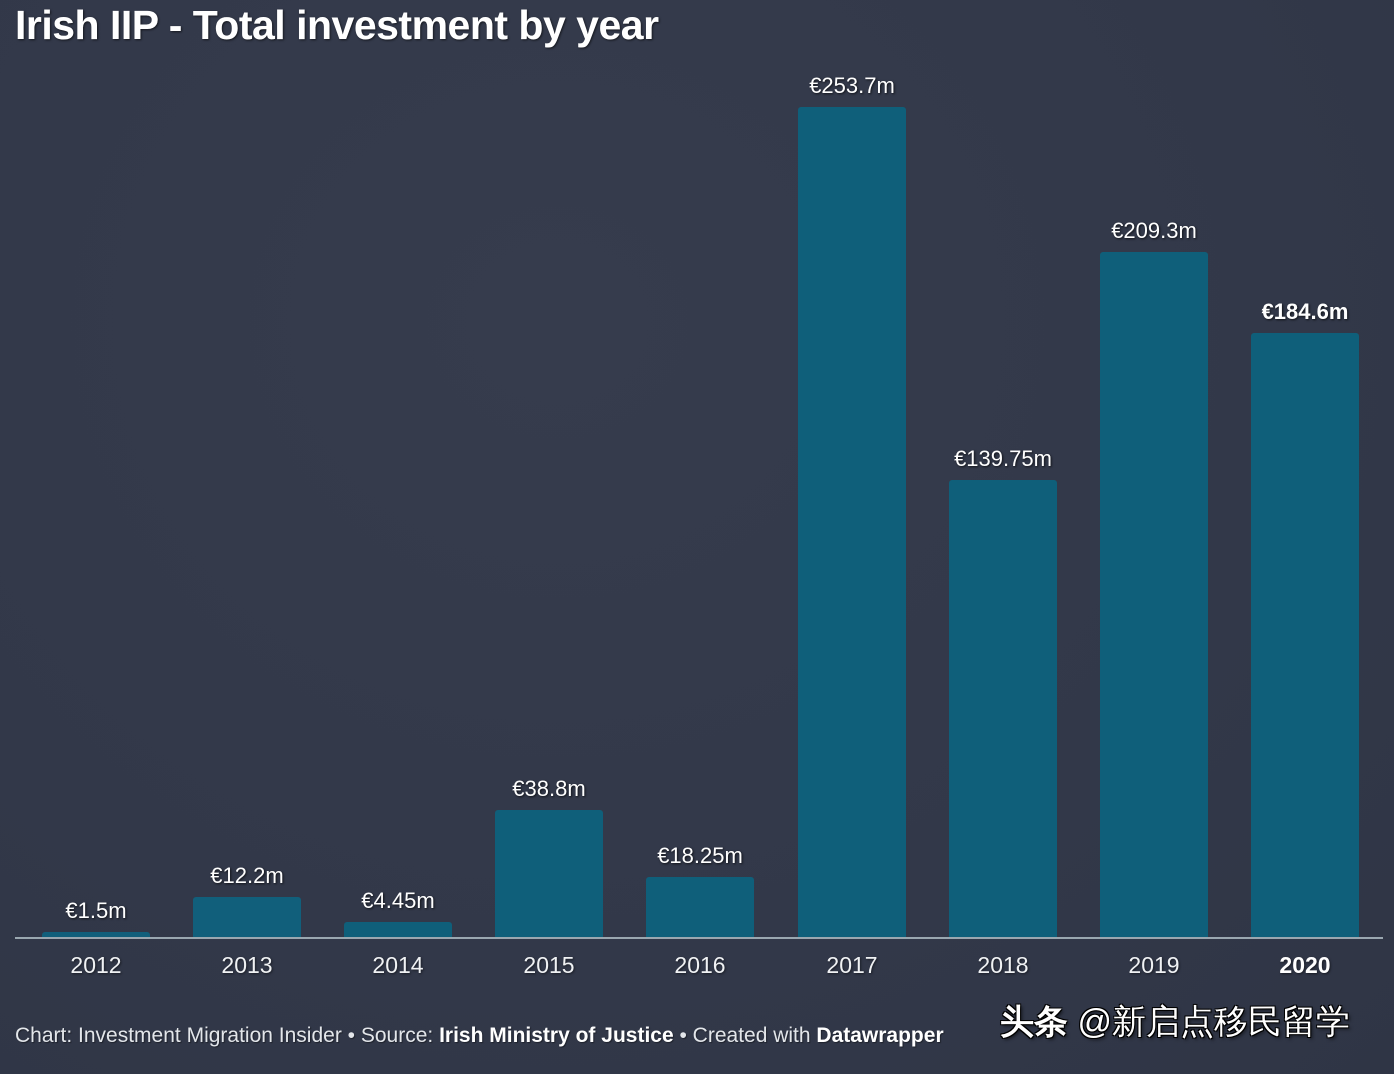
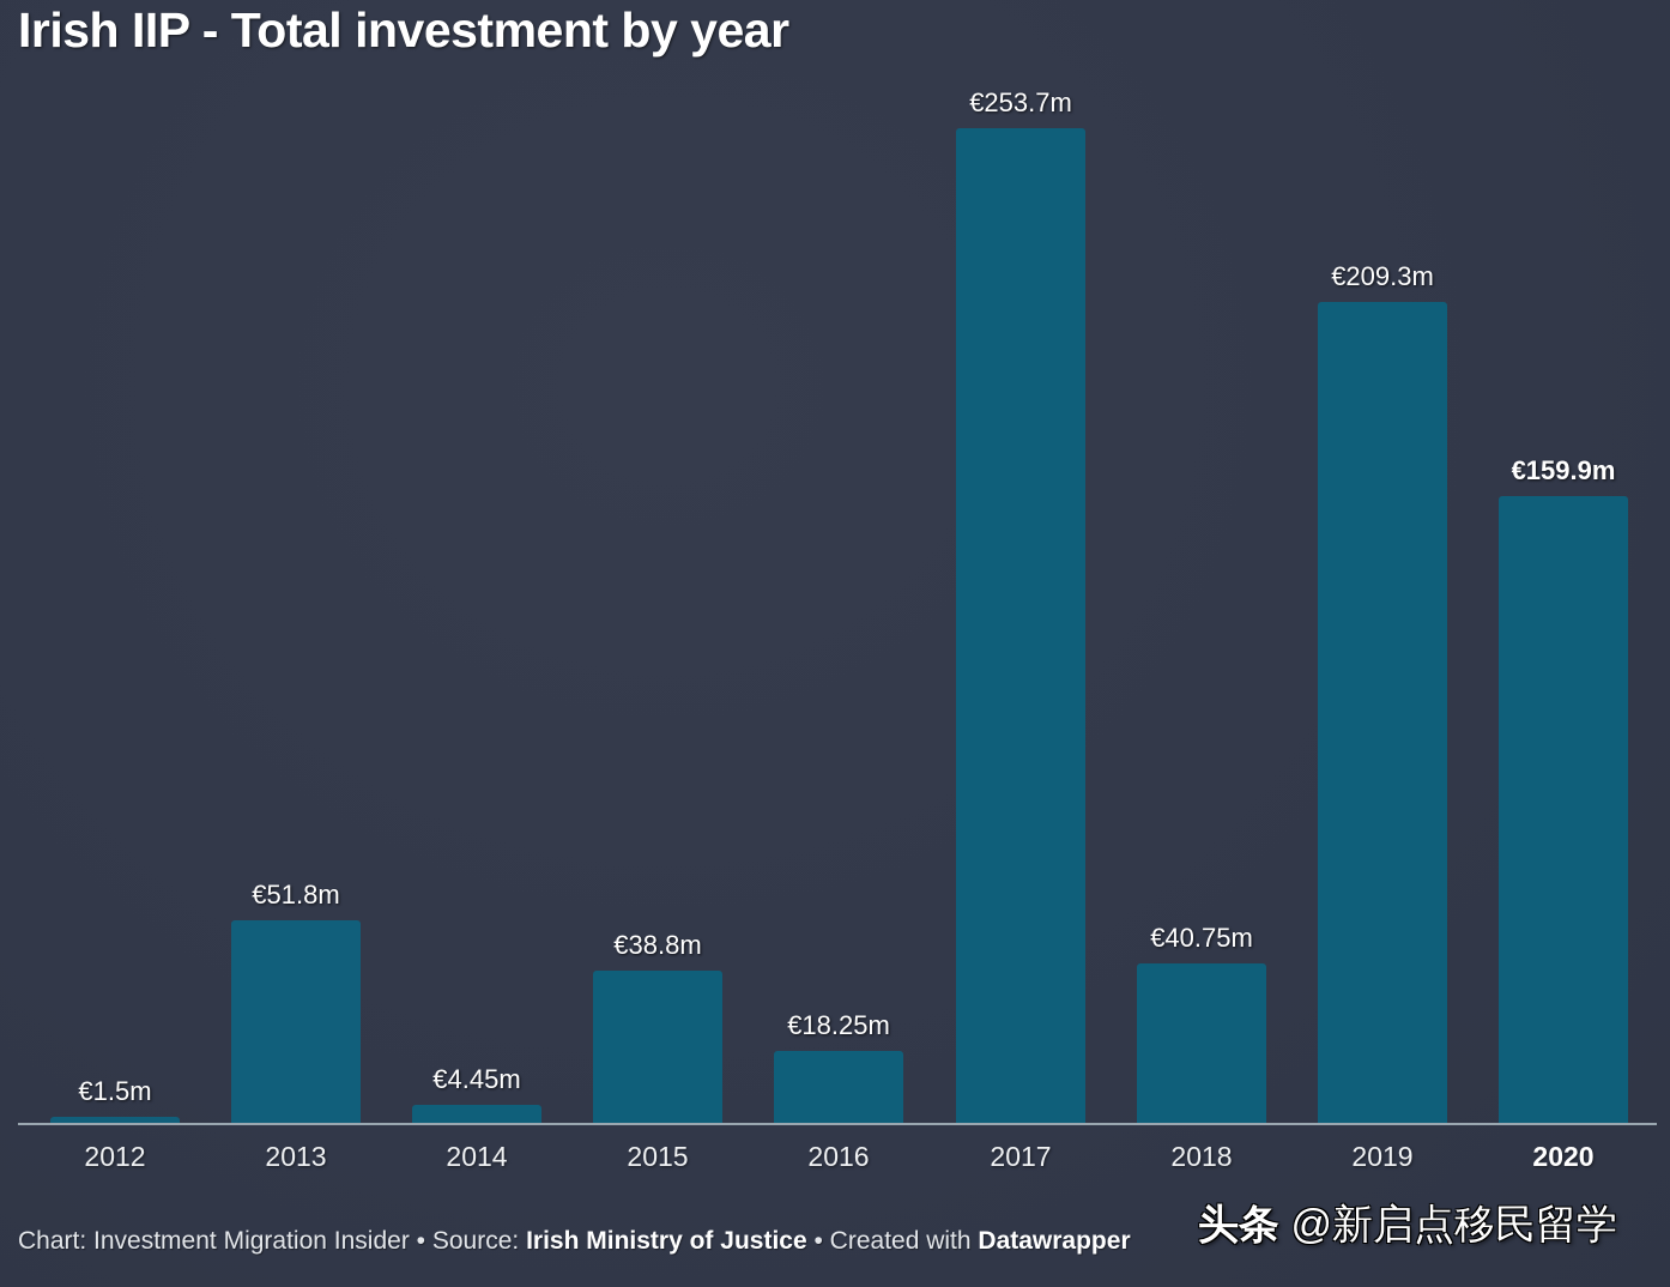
2013: €12.2m -> €51.8m
2018: €139.75m -> €40.75m
2020: €184.6m -> €159.9m
